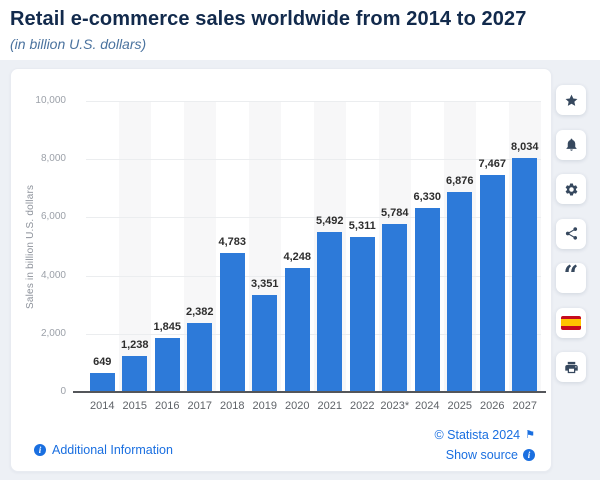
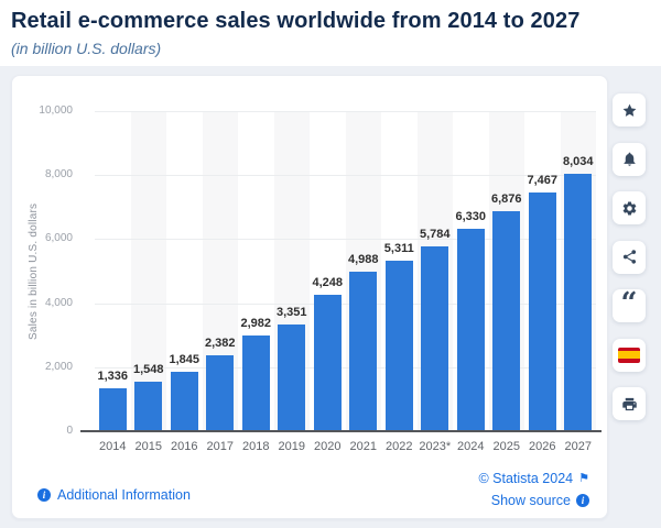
2014: 649 -> 1,336
2015: 1,238 -> 1,548
2018: 4,783 -> 2,982
2021: 5,492 -> 4,988
